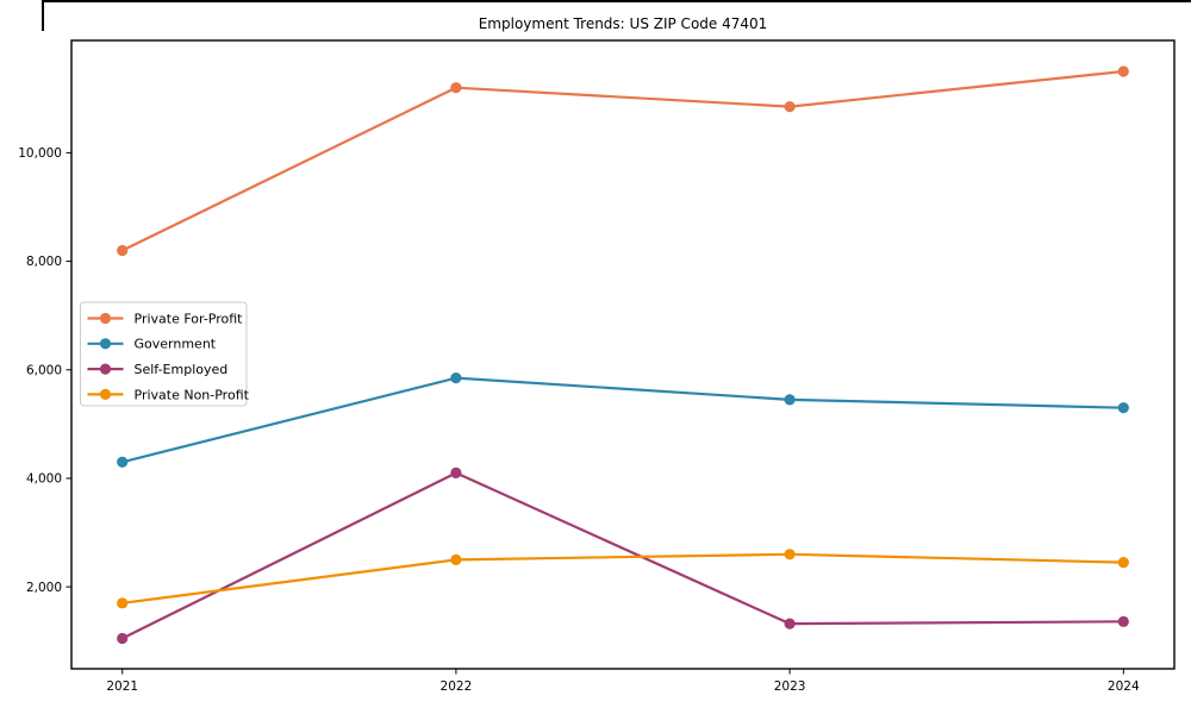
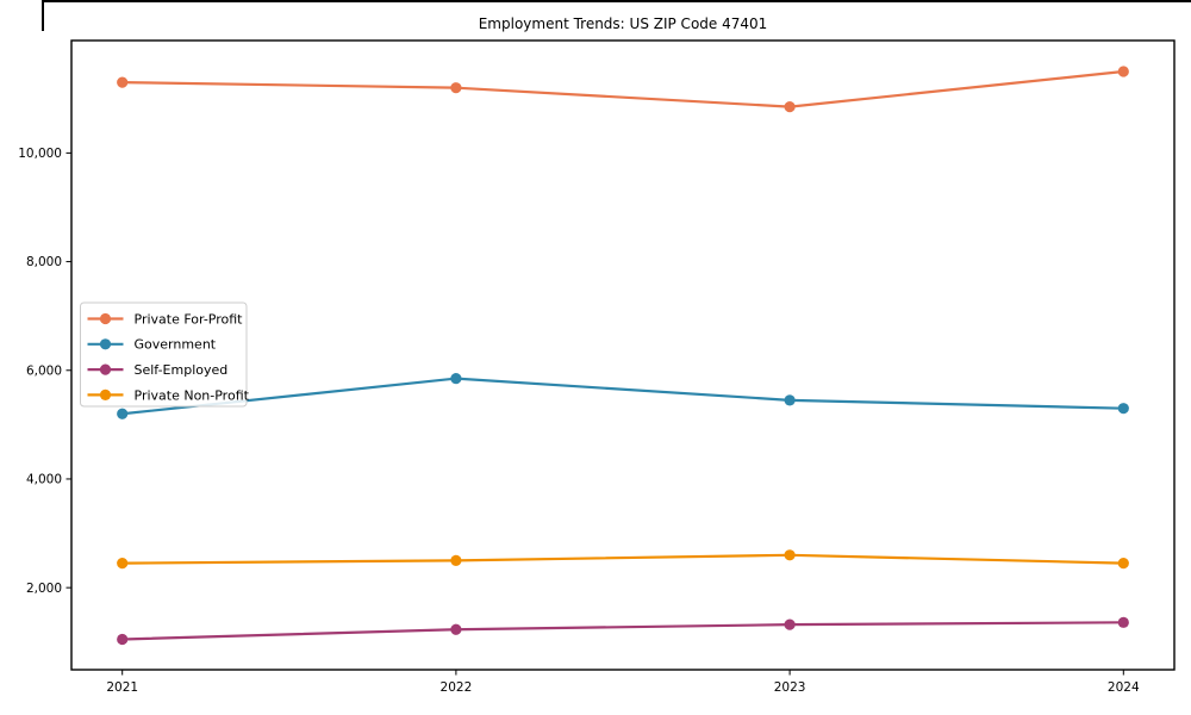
Private For-Profit/2021: 8200 -> 11300
Government/2021: 4300 -> 5200
Private Non-Profit/2021: 1700 -> 2400
Self-Employed/2022: 4100 -> 1200
